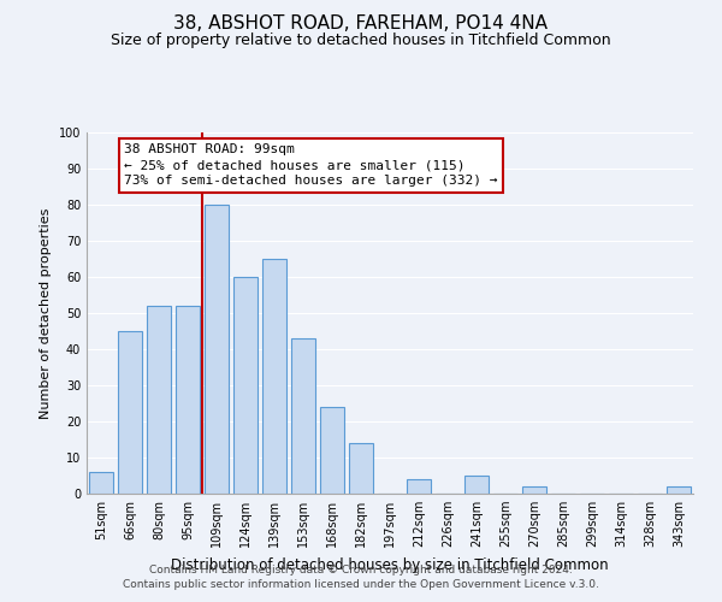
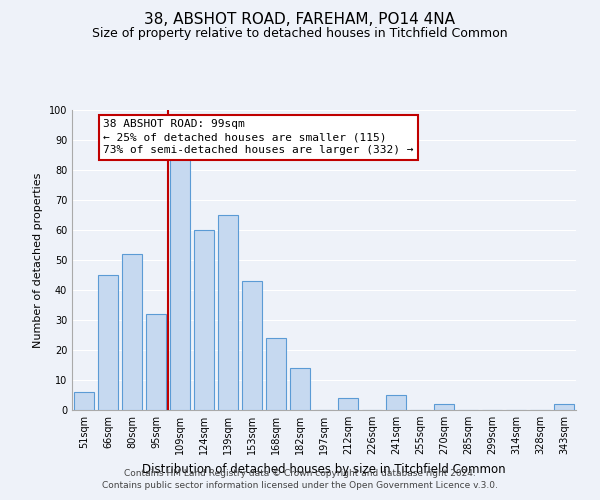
95sqm: 52 -> 32
109sqm: 80 -> 84
